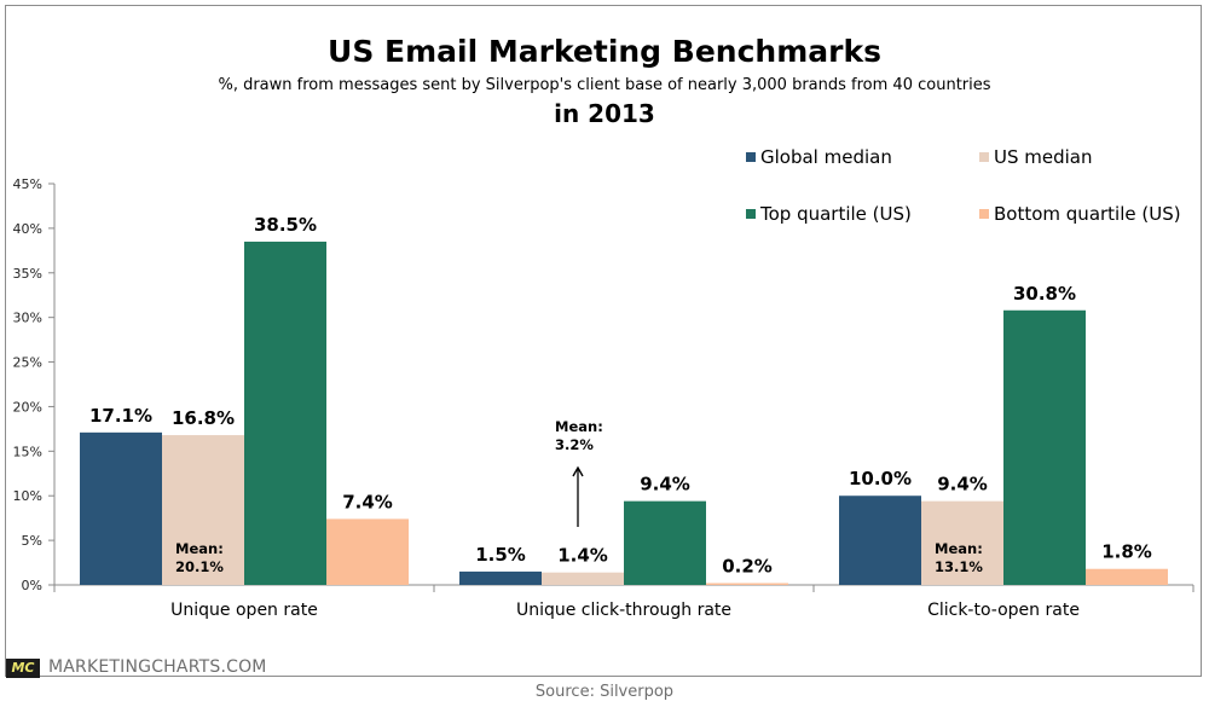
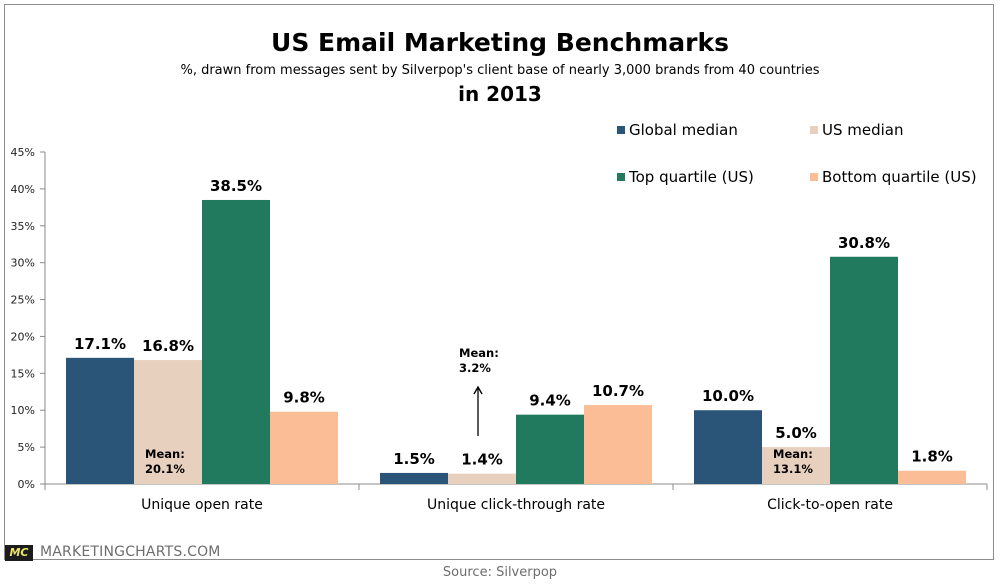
Bottom quartile (US)/Unique open rate: 7.4% -> 9.8%
Bottom quartile (US)/Unique click-through rate: 0.2% -> 10.7%
US median/Click-to-open rate: 9.4% -> 5.0%
